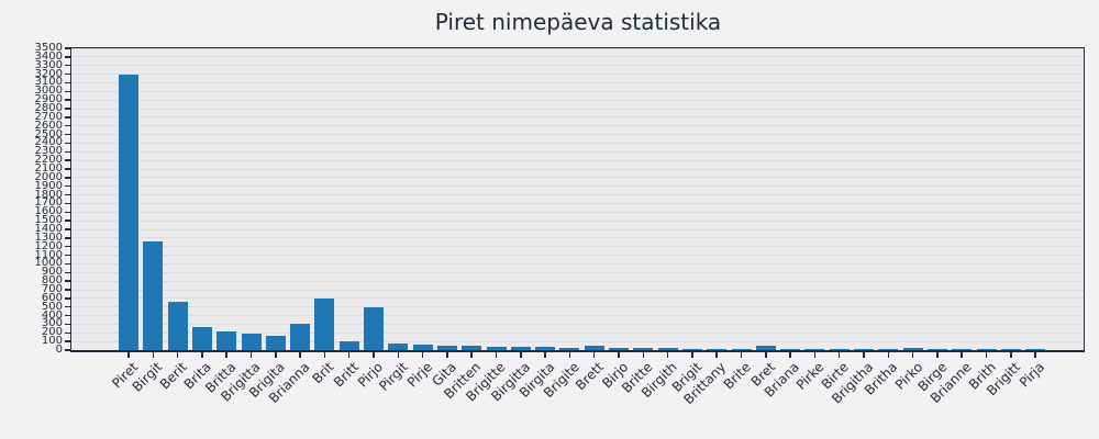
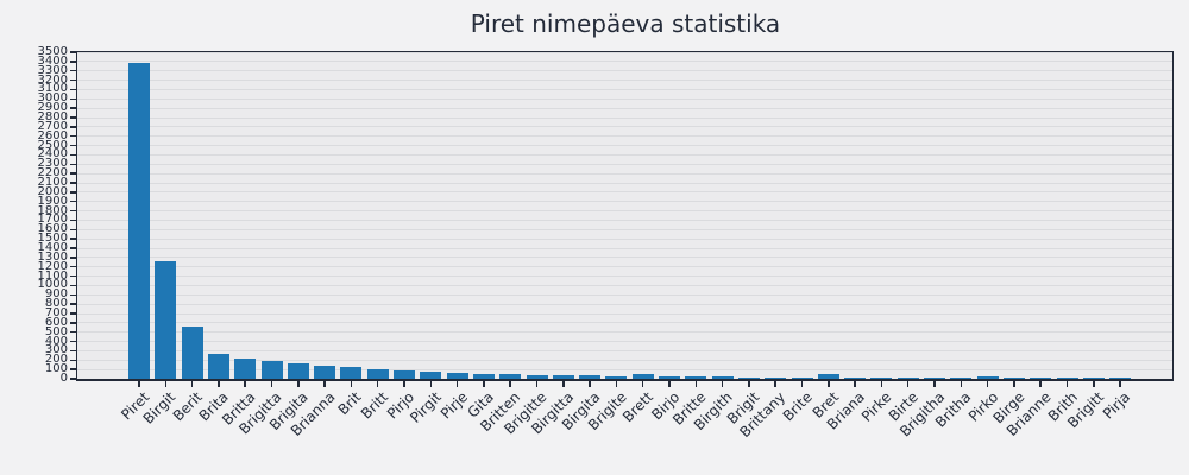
Piret: 3200 -> 3400
Brianna: 300 -> 100
Brit: 600 -> 100
Pirjo: 500 -> 100
